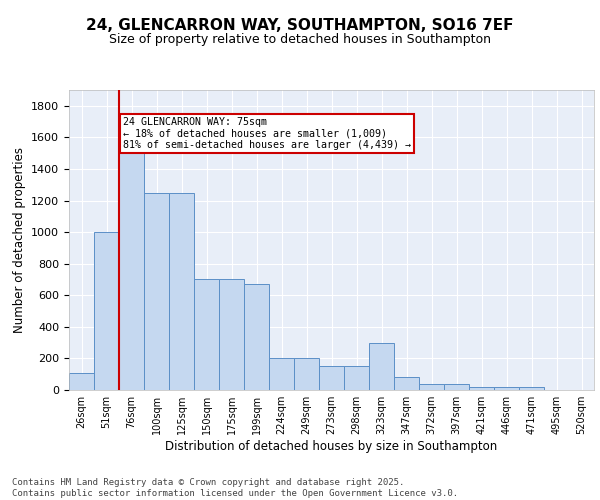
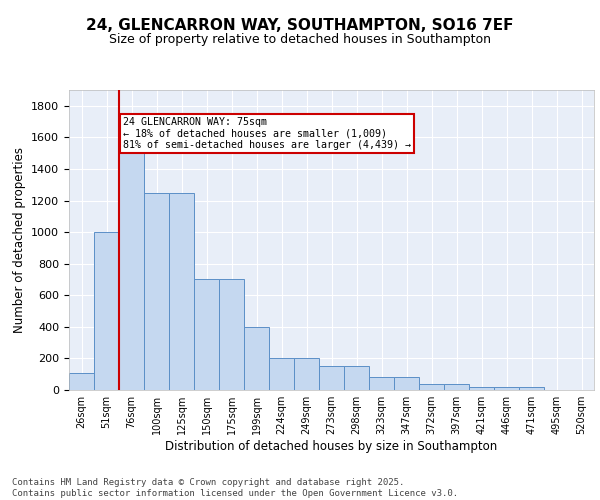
199sqm: 670 -> 400
323sqm: 300 -> 80
